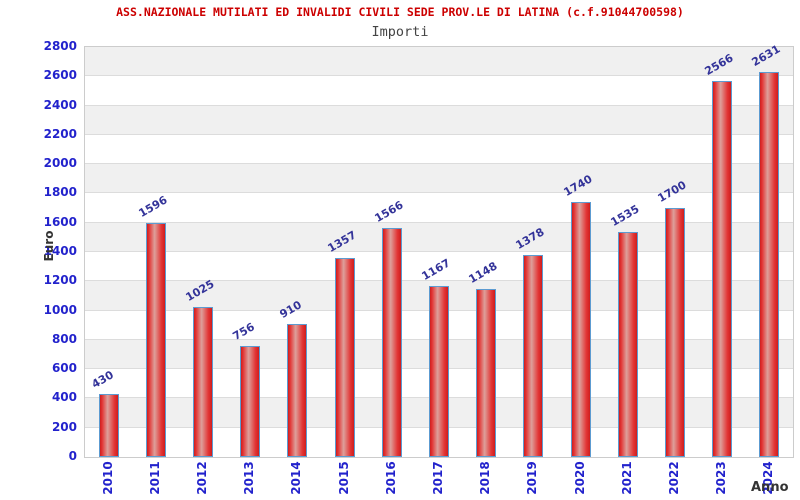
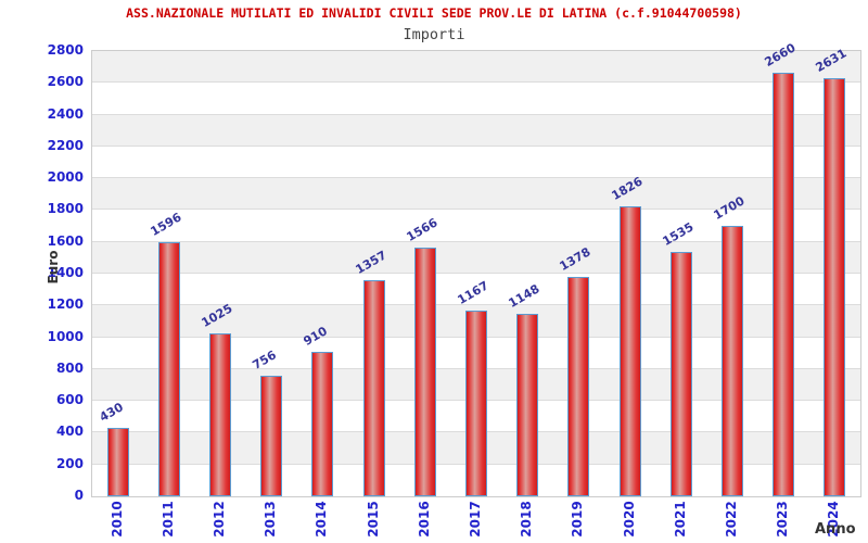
2020: 1740 -> 1826
2023: 2566 -> 2660
